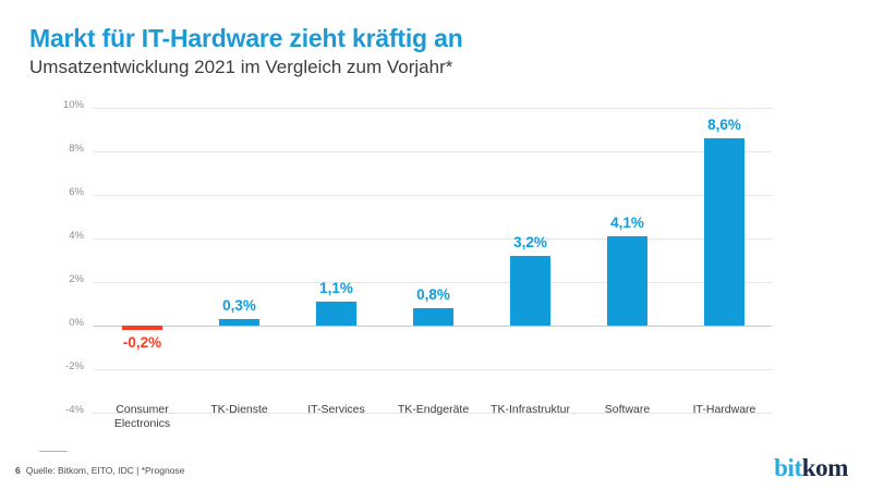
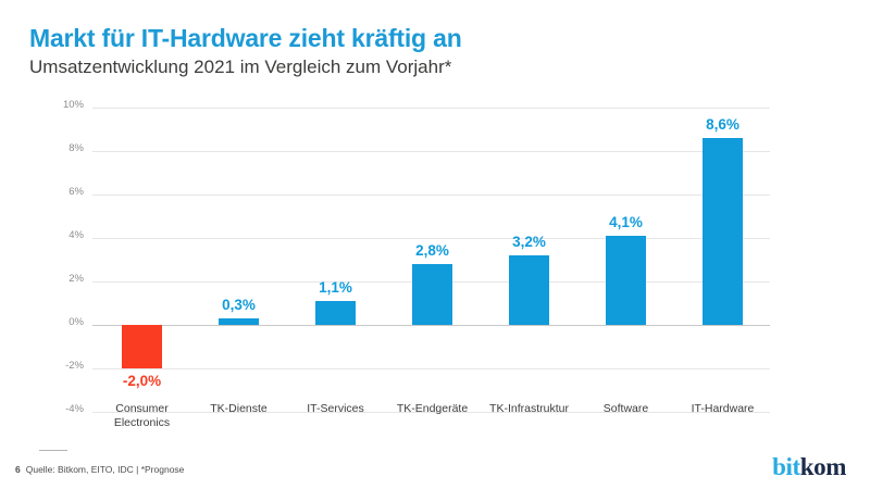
Consumer Electronics: -0,2% -> -2,0%
TK-Endgeräte: 0,8% -> 2,8%
